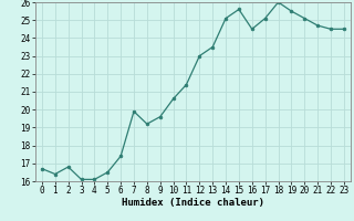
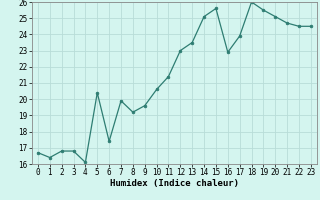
3: 16.1 -> 16.8
5: 16.5 -> 20.4
16: 24.5 -> 22.9
17: 25.1 -> 23.9
